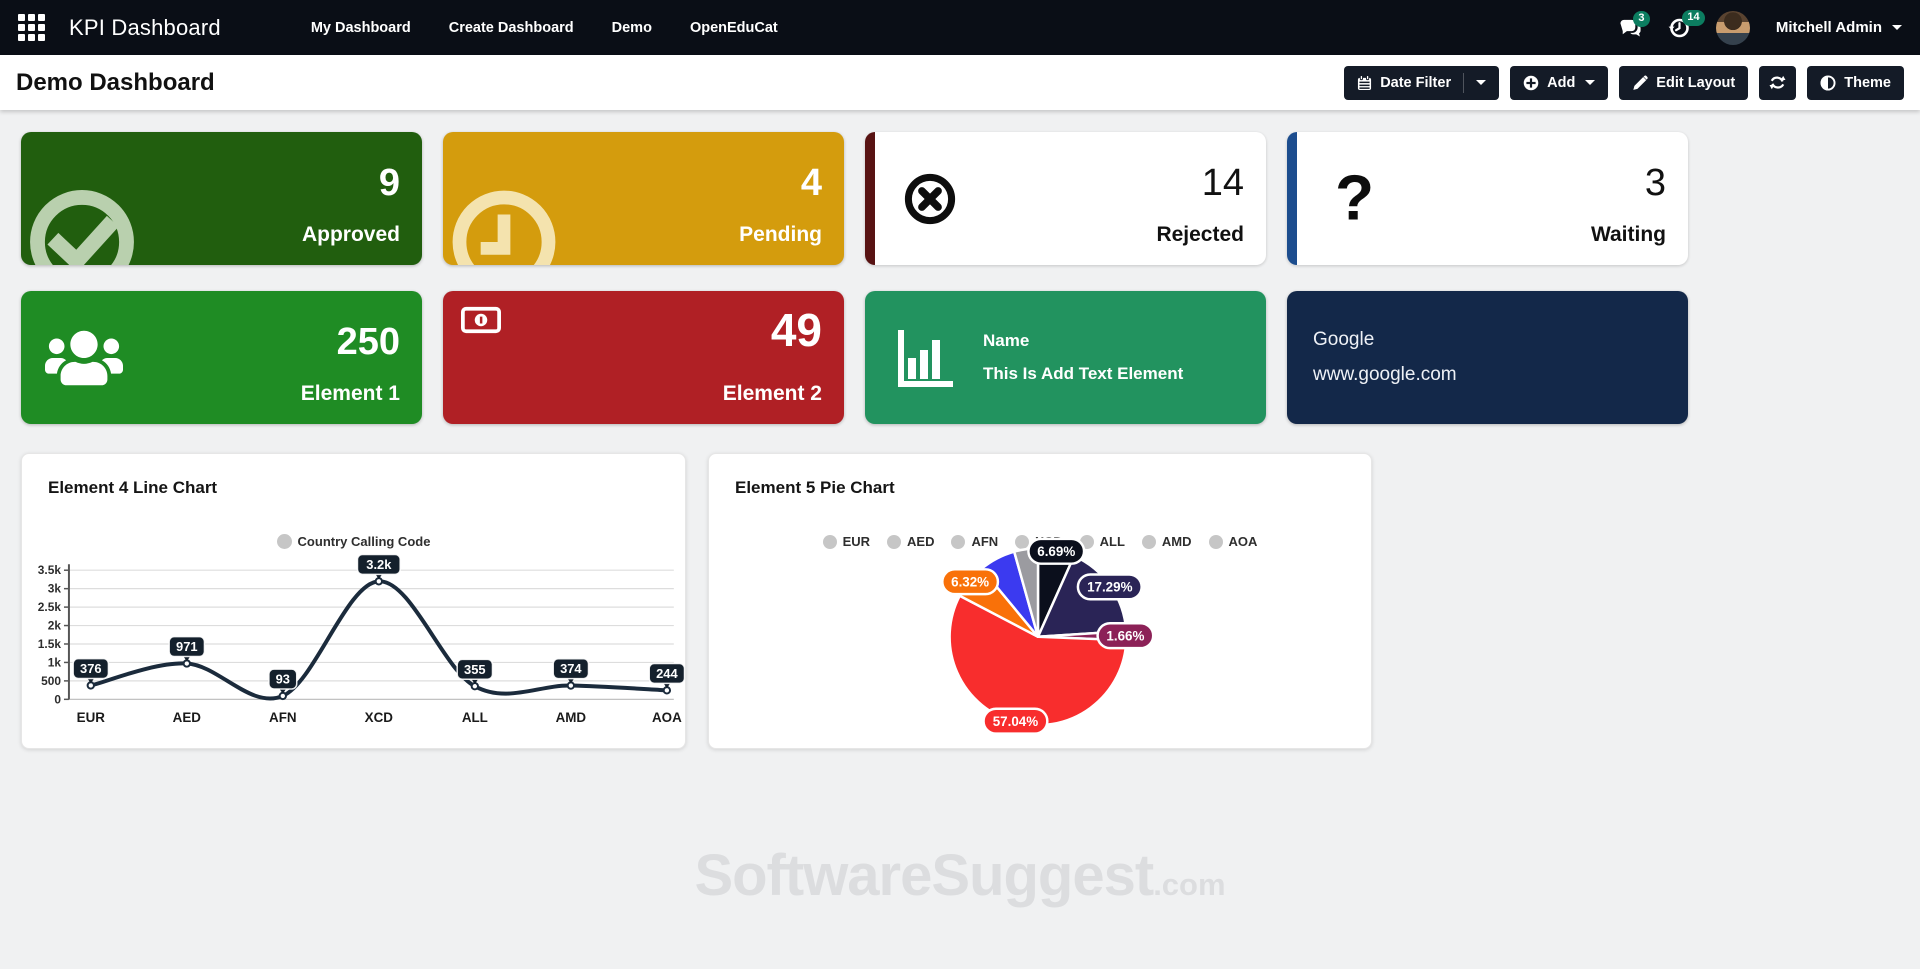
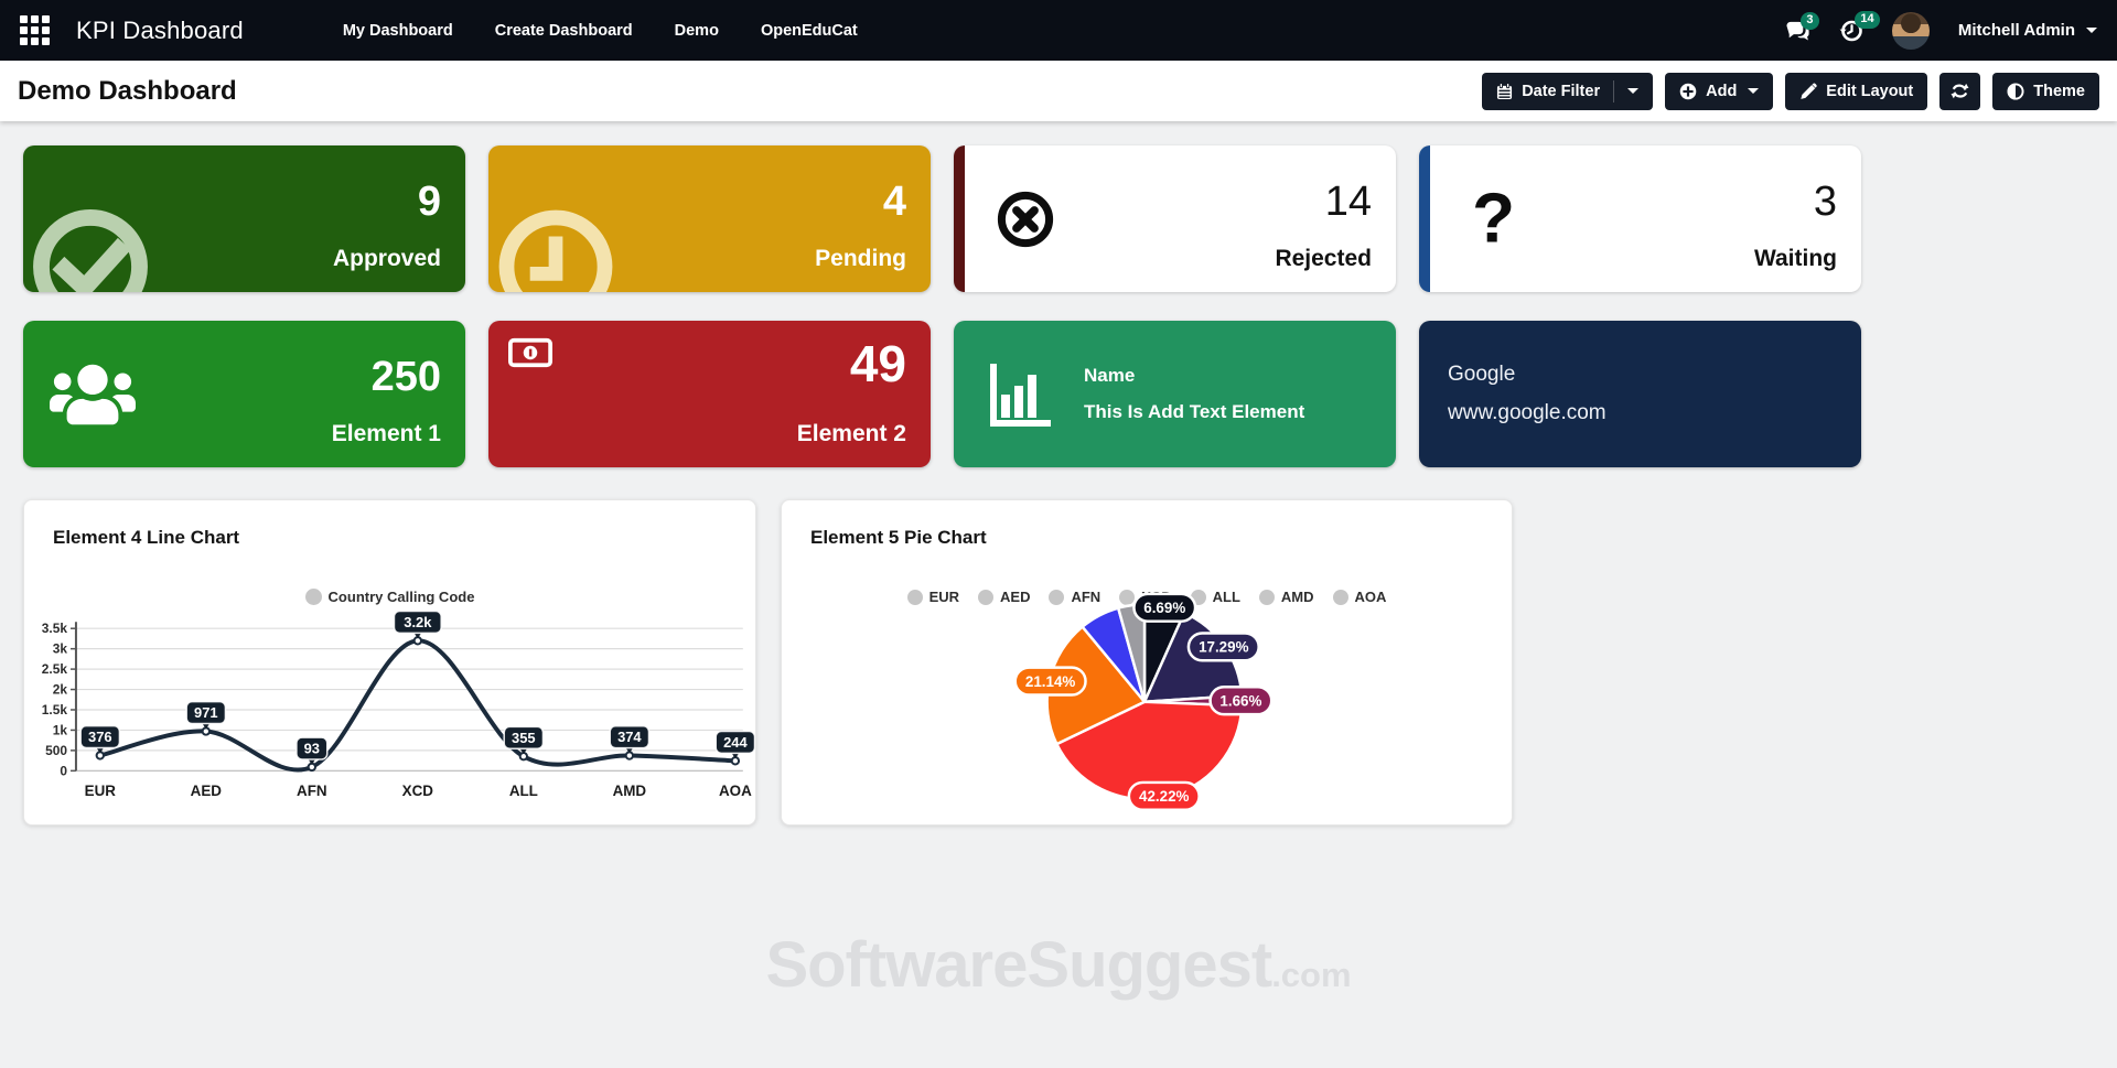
Element 5 Pie Chart/XCD: 57.04% -> 42.22%
Element 5 Pie Chart/ALL: 6.32% -> 21.14%
